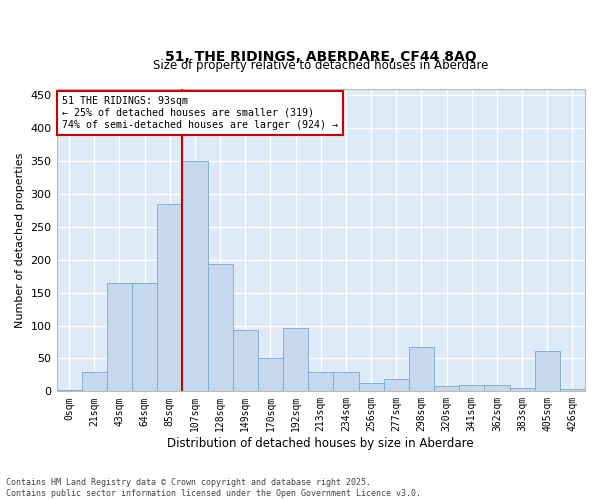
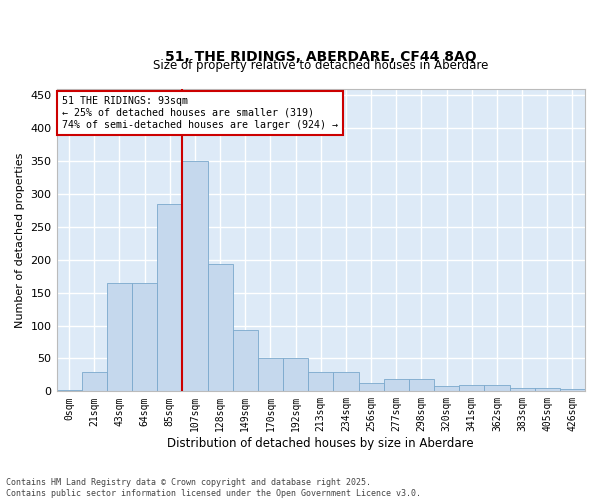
192sqm: 96 -> 50
298sqm: 68 -> 18
405sqm: 62 -> 5
